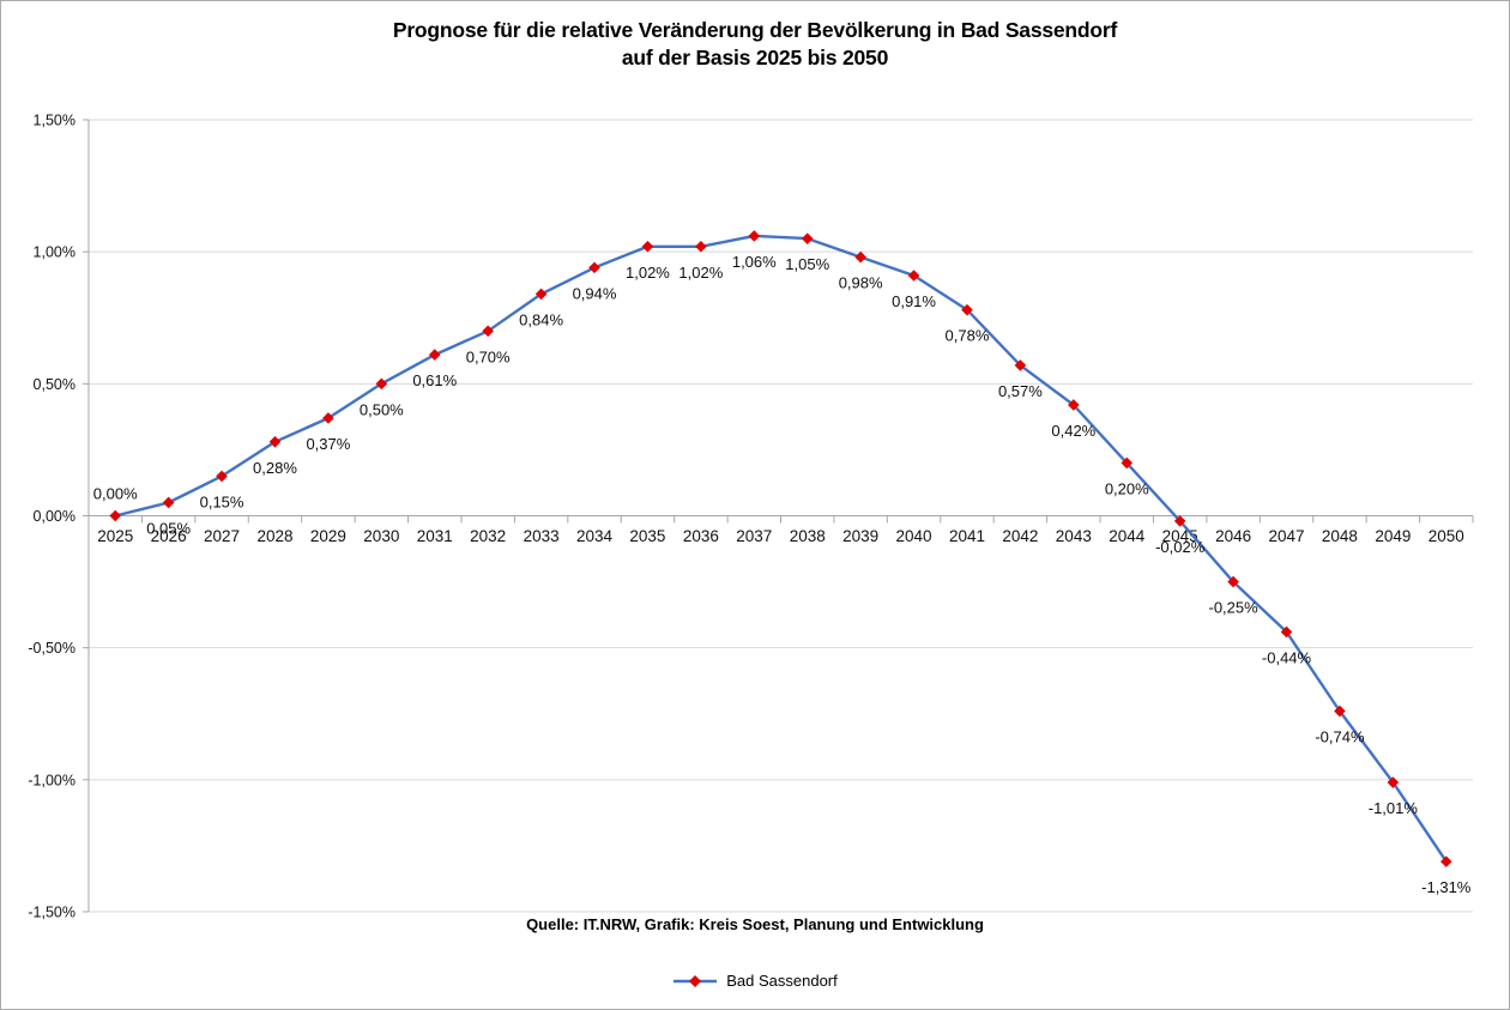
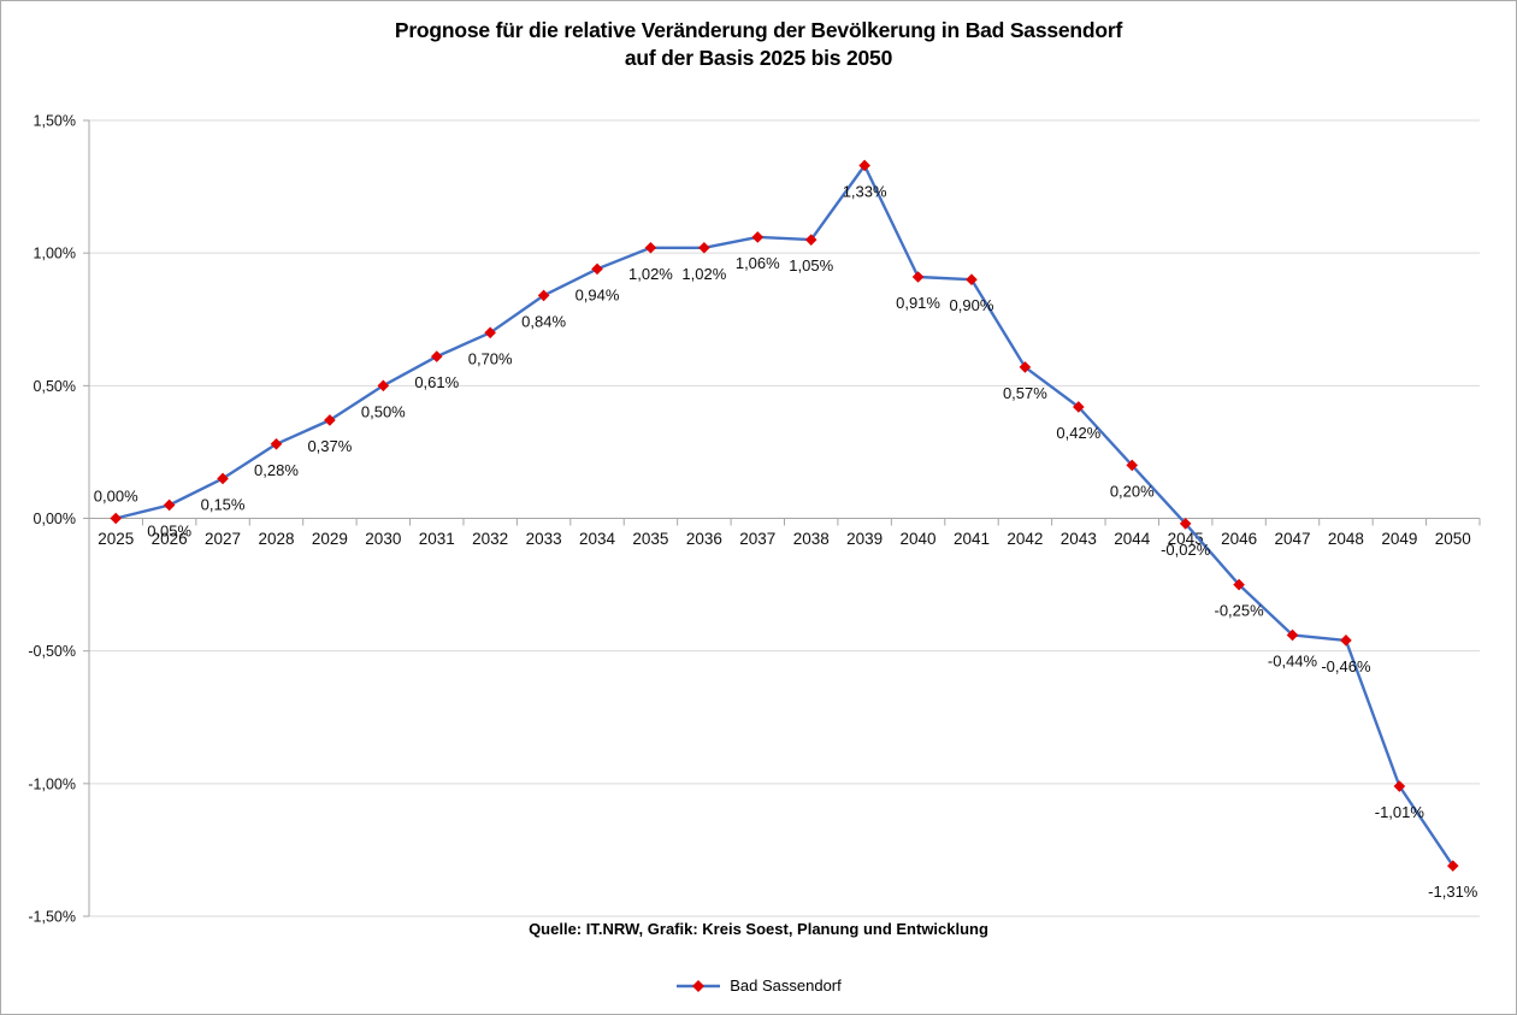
2039: 0,98% -> 1,33%
2041: 0,78% -> 0,90%
2048: -0,74% -> -0,46%
